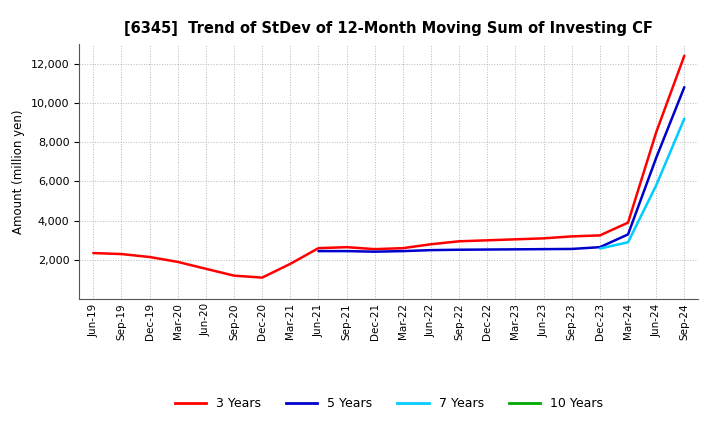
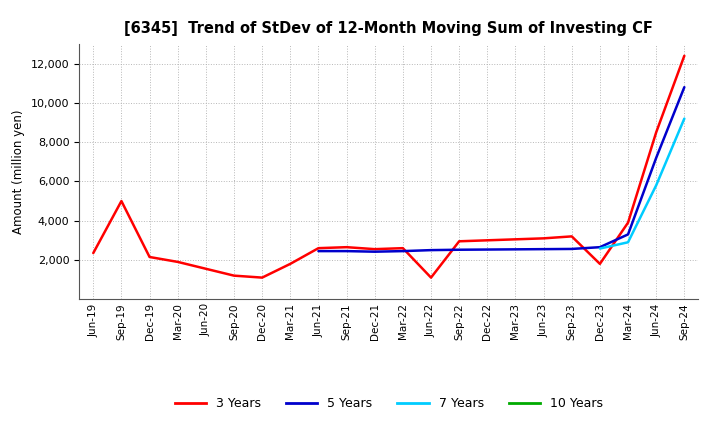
3 Years/Sep-19: 2,300 -> 5,000
3 Years/Jun-22: 2,800 -> 1,100
3 Years/Dec-23: 3,200 -> 1,800
